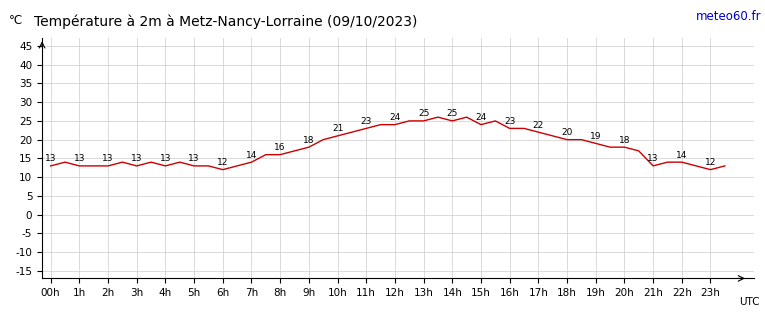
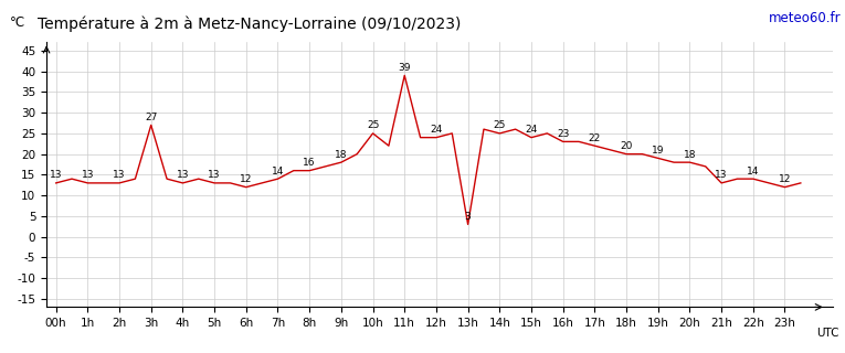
3h: 13 -> 27
10h: 21 -> 25
11h: 23 -> 39
13h: 25 -> 3
